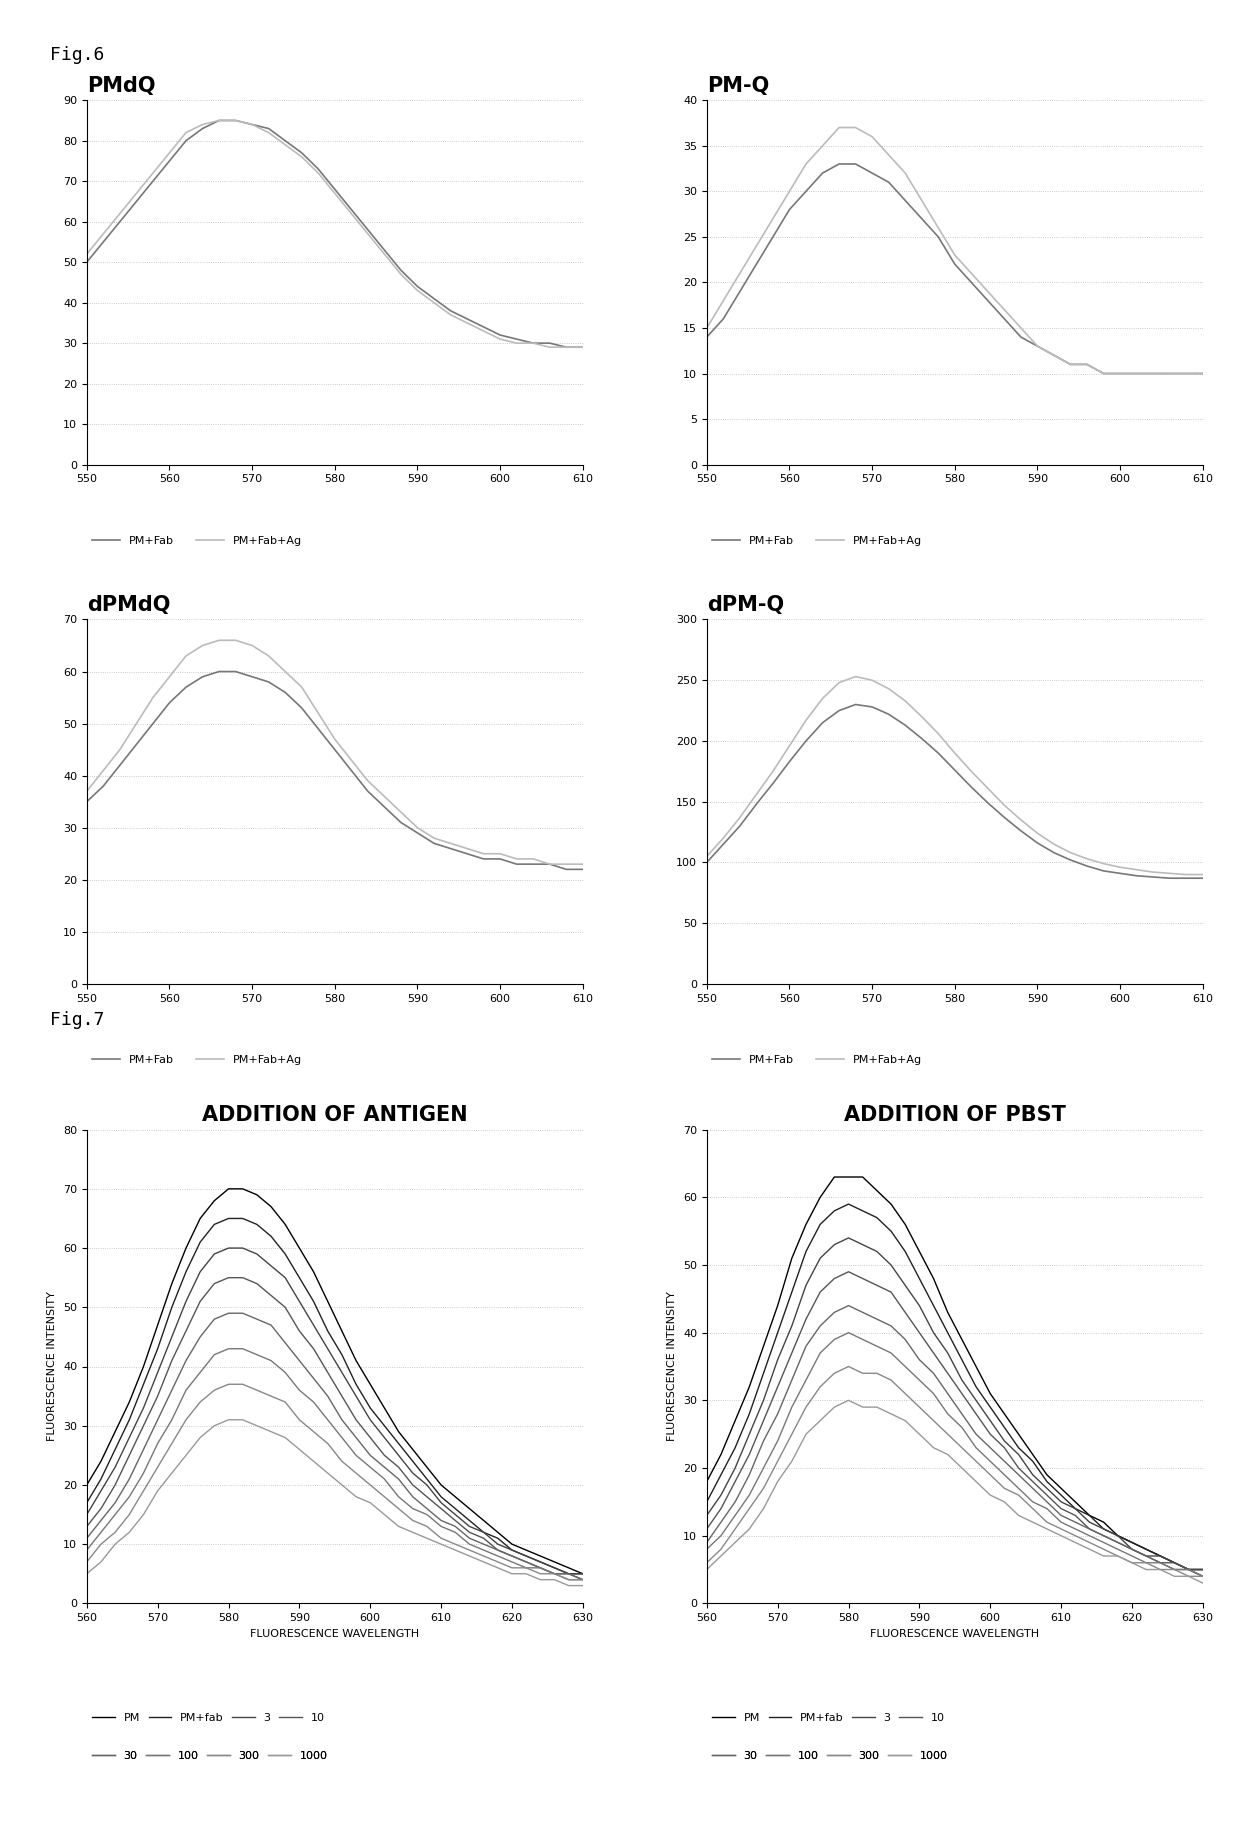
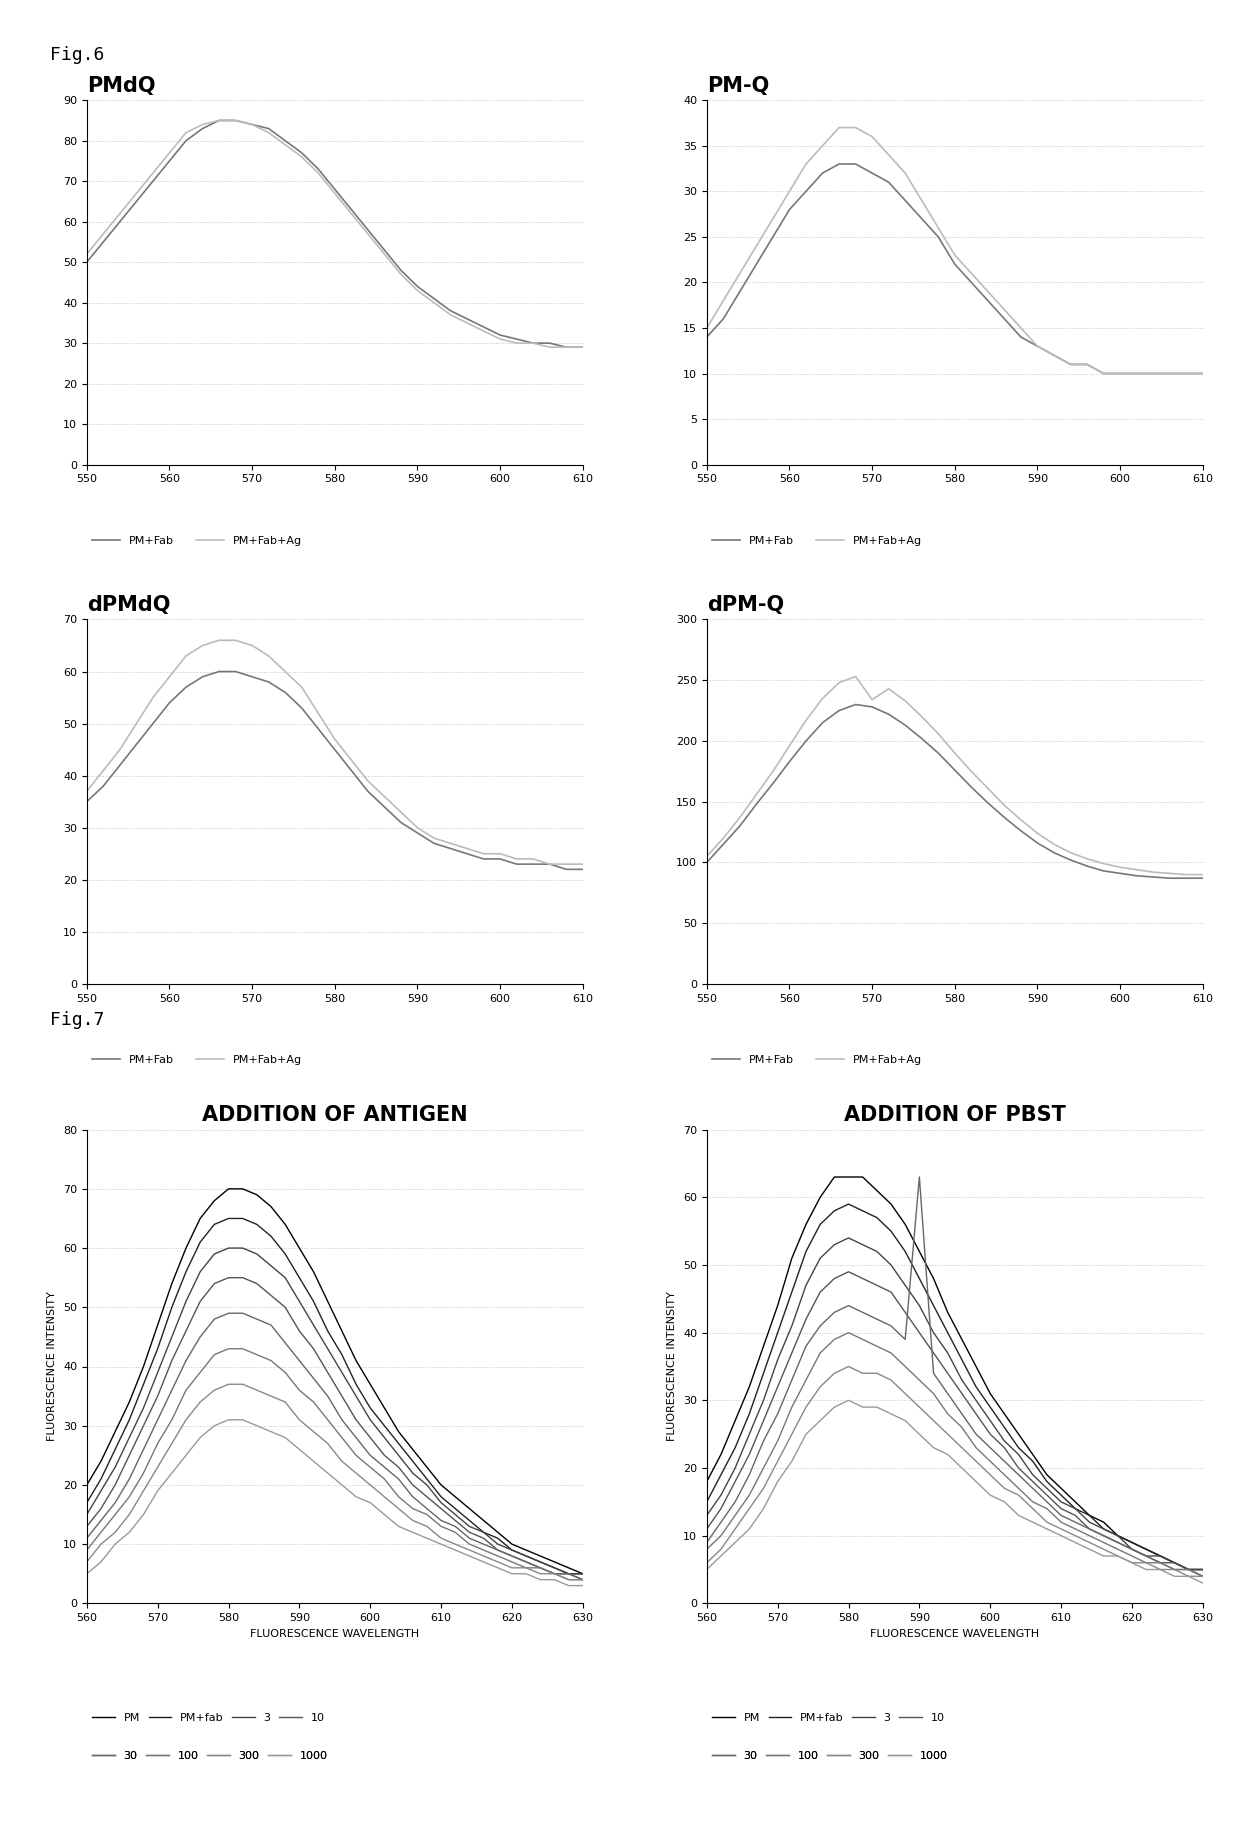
dPM-Q/PM+Fab+Ag/570: 250 -> 234
ADDITION OF PBST/30/590: 36 -> 63
